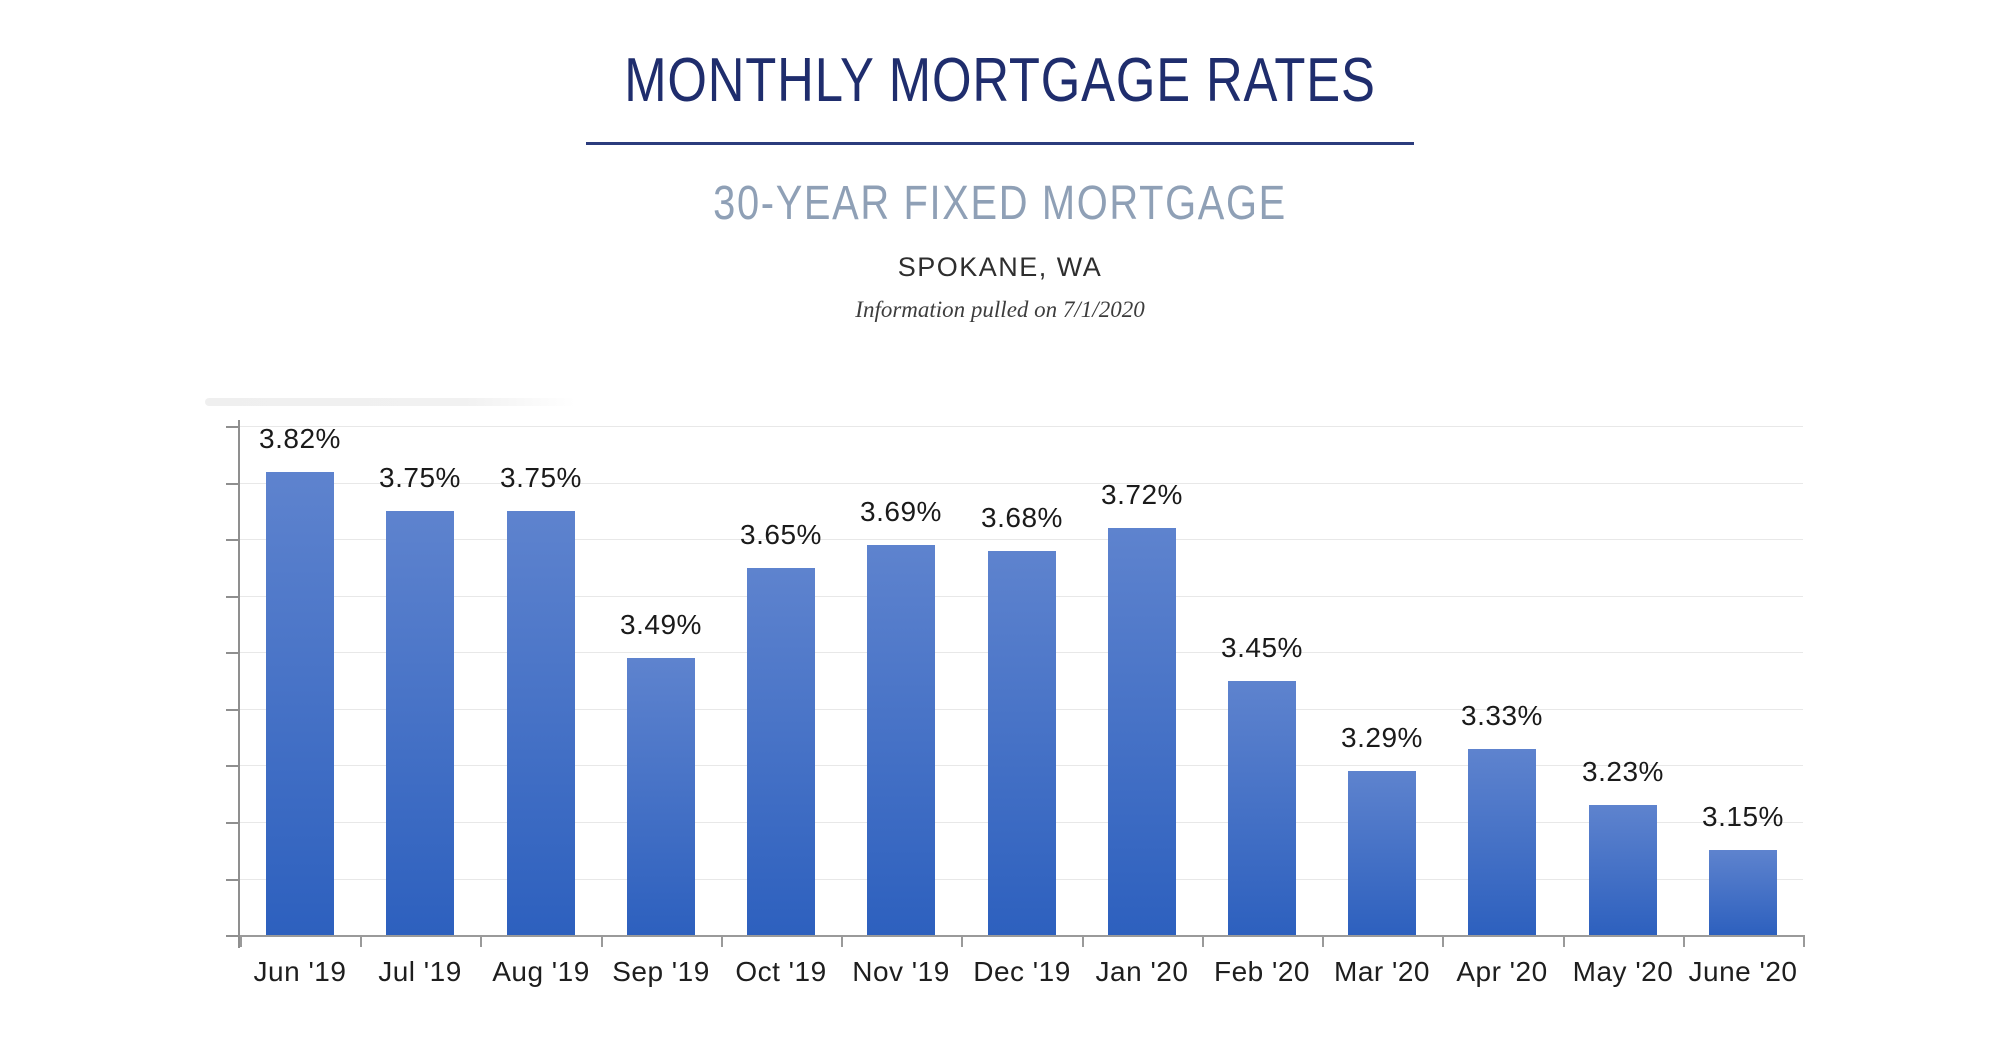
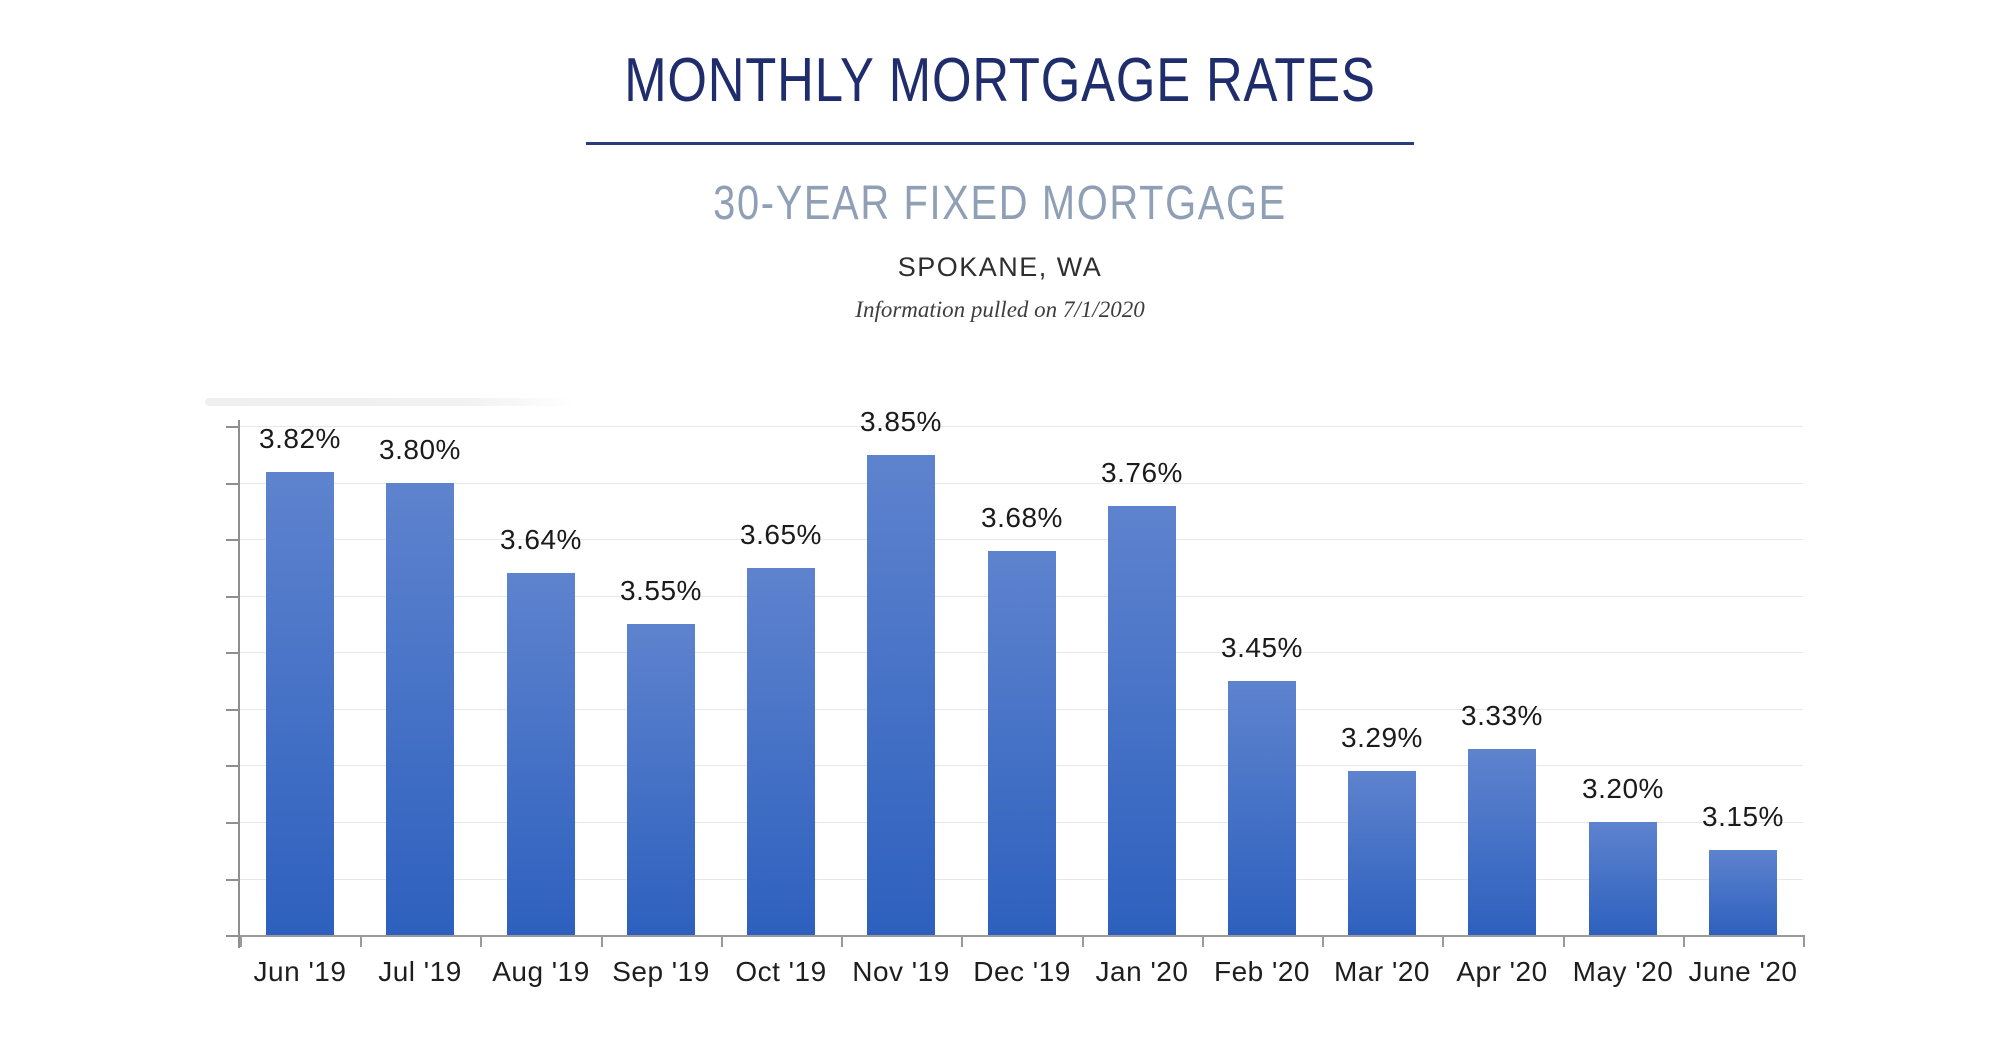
Jul '19: 3.75% -> 3.80%
Aug '19: 3.75% -> 3.64%
Sep '19: 3.49% -> 3.55%
Nov '19: 3.69% -> 3.85%
Jan '20: 3.72% -> 3.76%
May '20: 3.23% -> 3.20%
